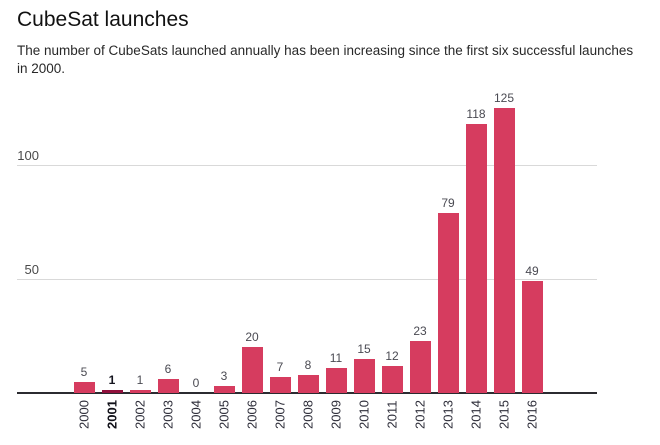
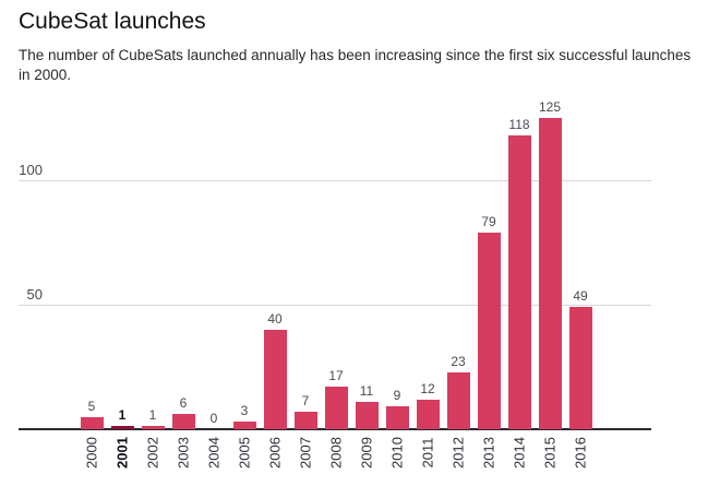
2006: 20 -> 40
2008: 8 -> 17
2010: 15 -> 9
